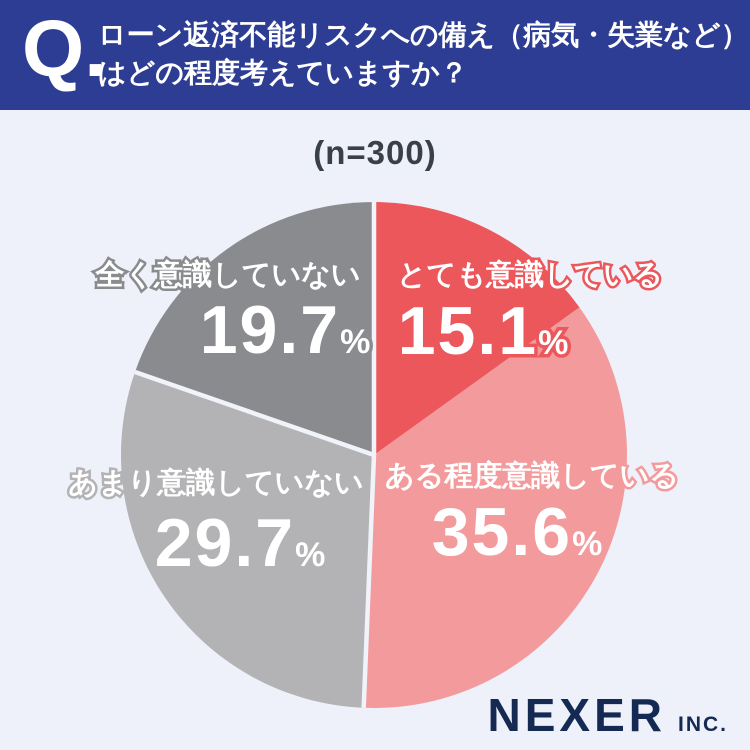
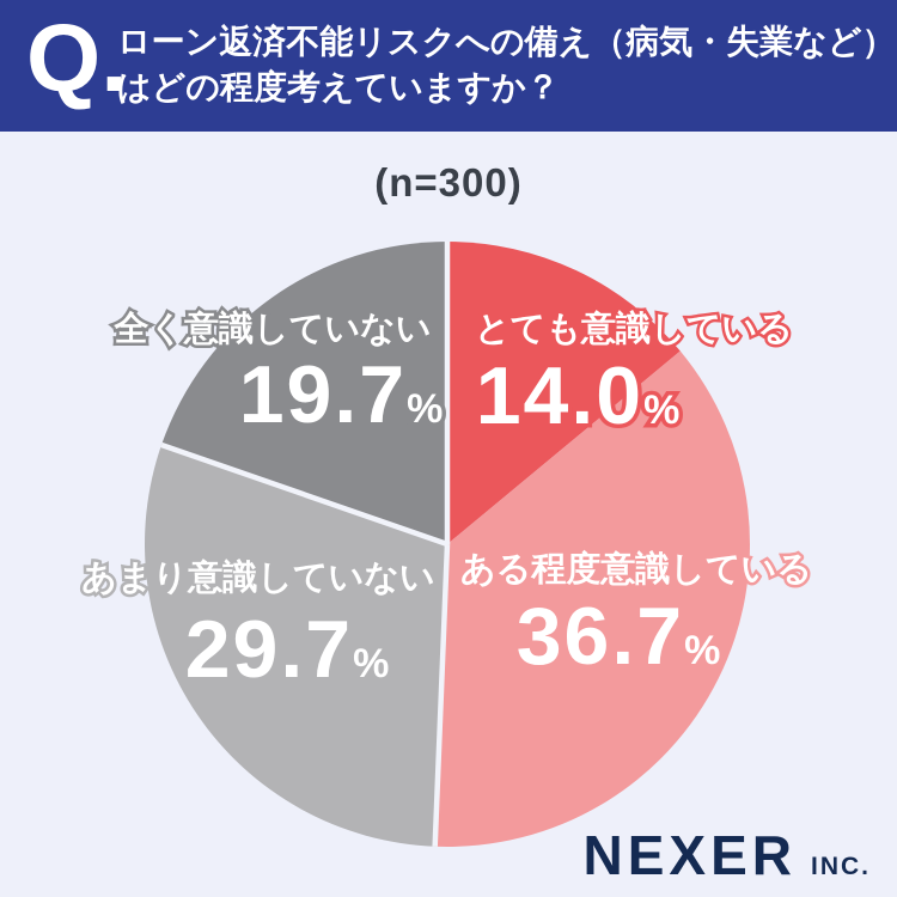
とても意識している: 15.1 -> 14.0
ある程度意識している: 35.6 -> 36.7
